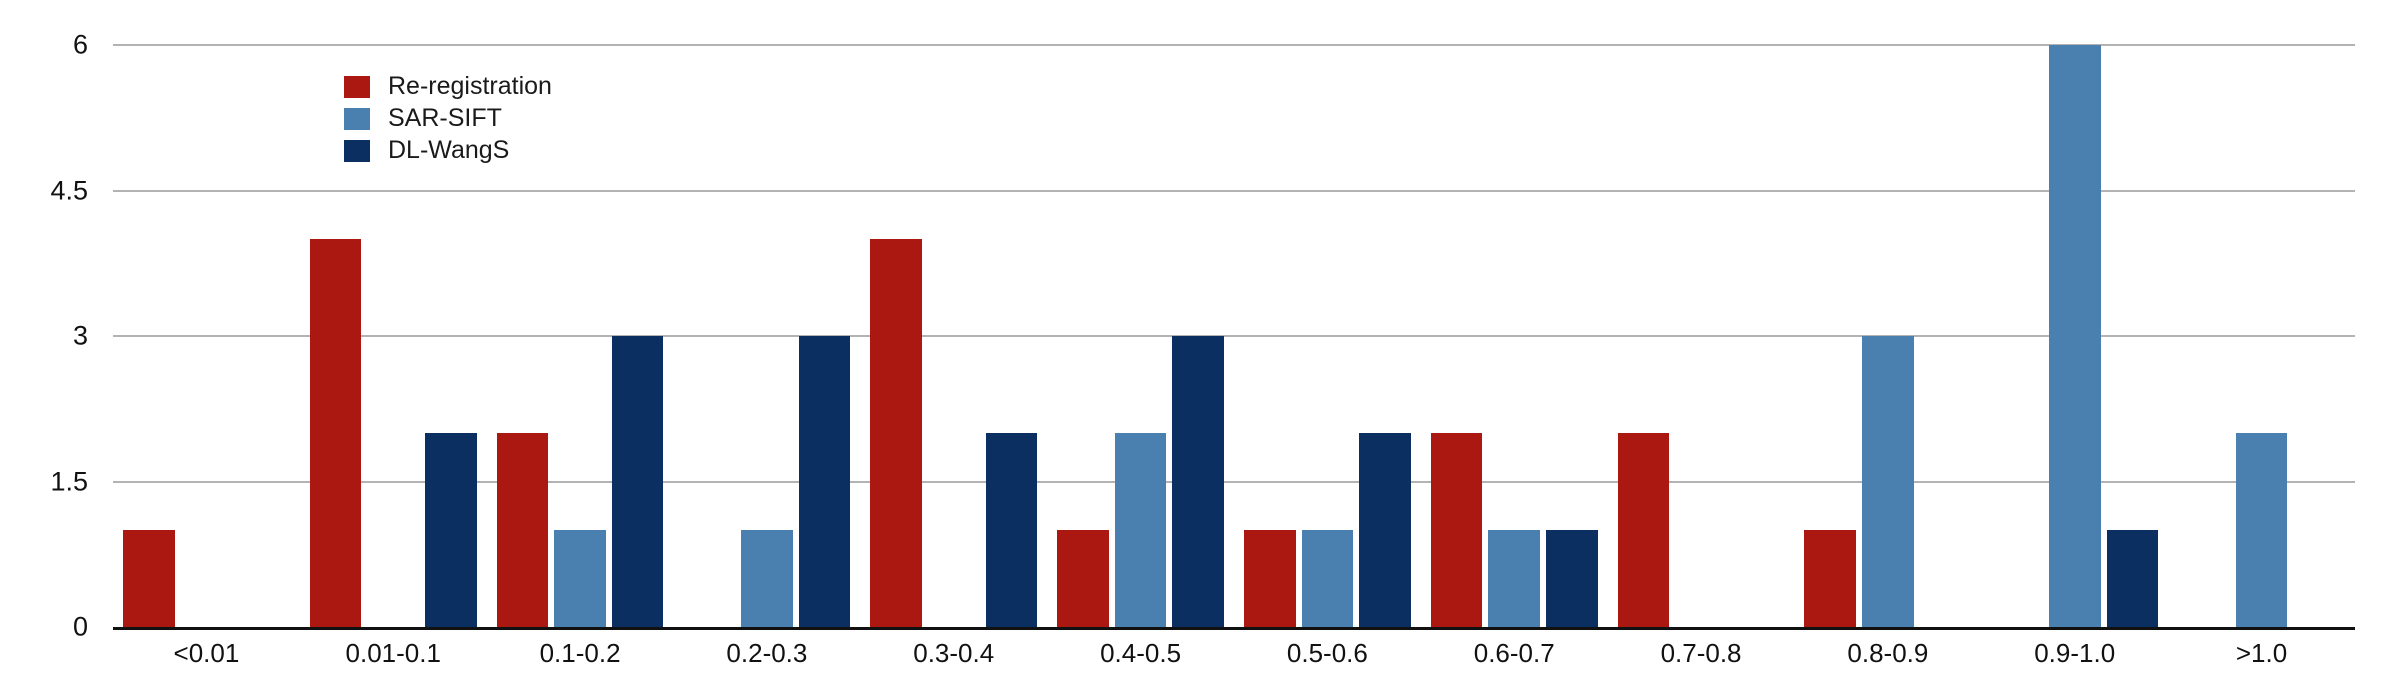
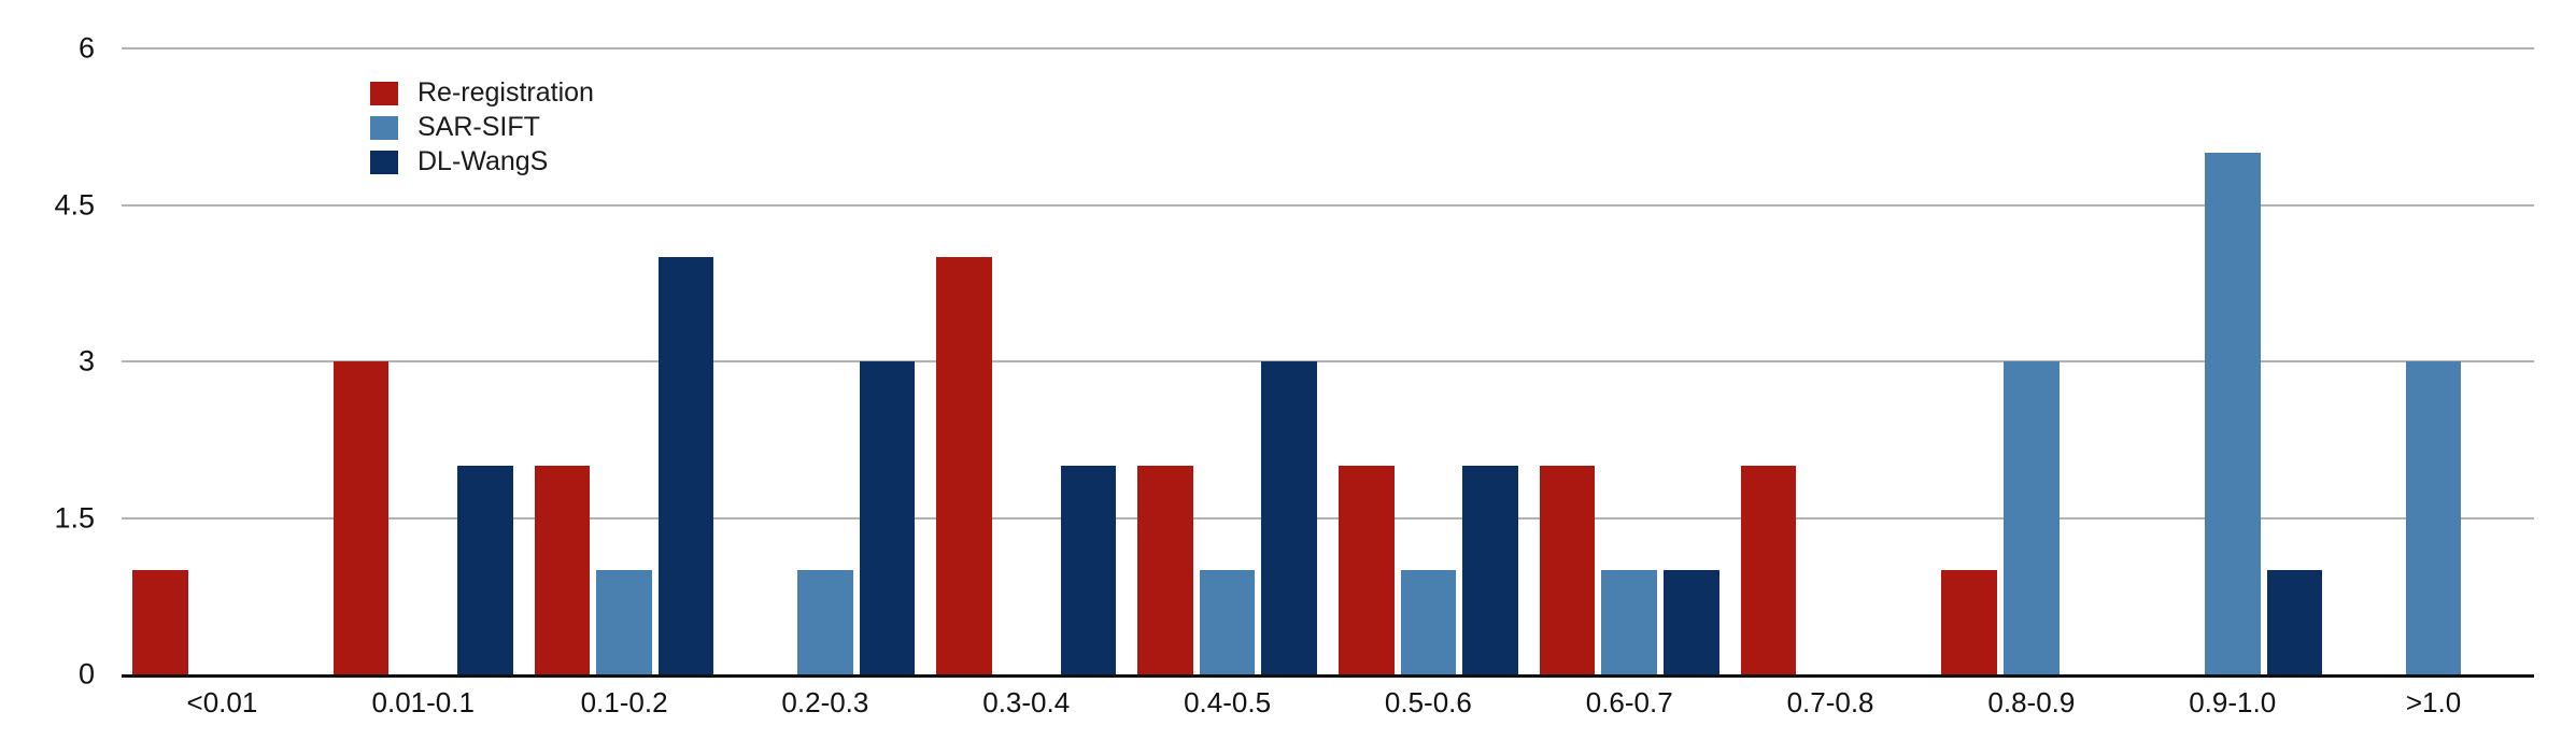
Re-registration/0.01-0.1: 4 -> 3
DL-WangS/0.1-0.2: 3 -> 4
Re-registration/0.4-0.5: 1 -> 2
SAR-SIFT/0.4-0.5: 2 -> 1
Re-registration/0.5-0.6: 1 -> 2
SAR-SIFT/0.9-1.0: 6 -> 5
SAR-SIFT/>1.0: 2 -> 3
